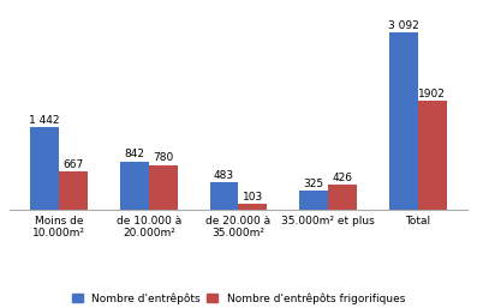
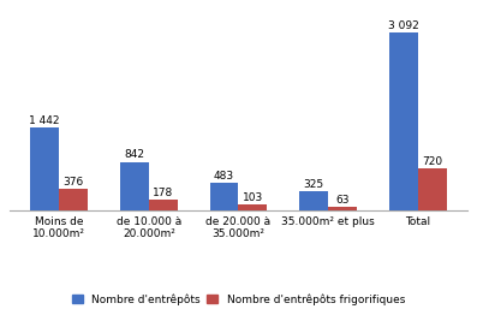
Nombre d'entrêpôts frigorifiques/Moins de 10.000m²: 667 -> 376
Nombre d'entrêpôts frigorifiques/de 10.000 à 20.000m²: 780 -> 178
Nombre d'entrêpôts frigorifiques/35.000m² et plus: 426 -> 63
Nombre d'entrêpôts frigorifiques/Total: 1902 -> 720
